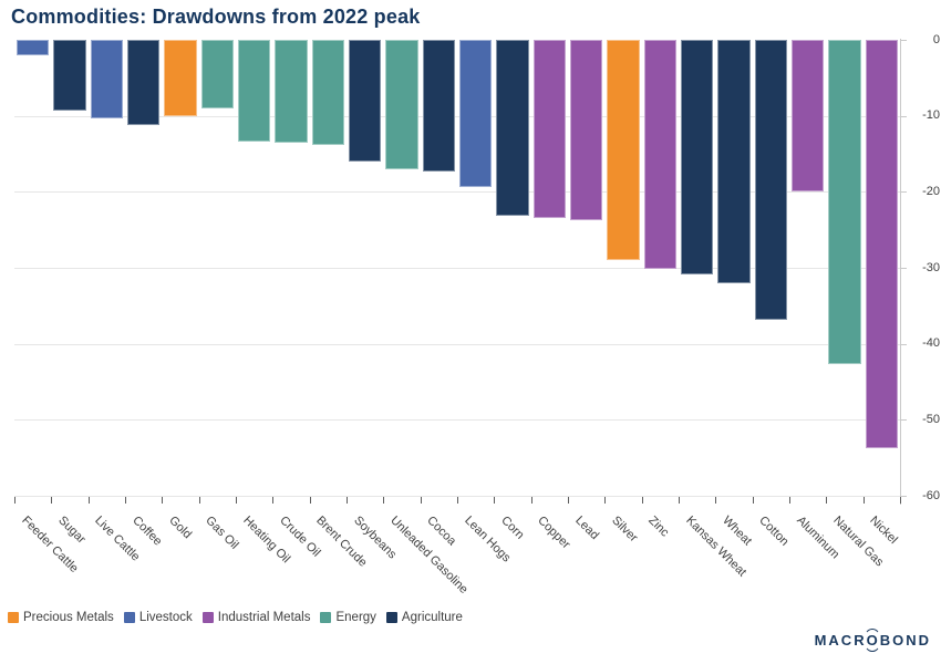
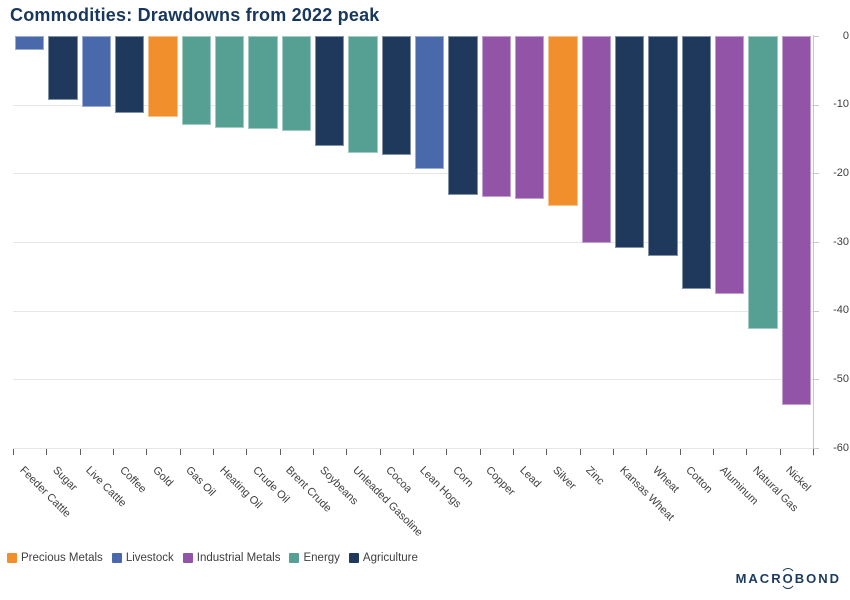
Gold: -10 -> -12
Gas Oil: -9 -> -13
Silver: -29 -> -25
Aluminum: -20 -> -38
